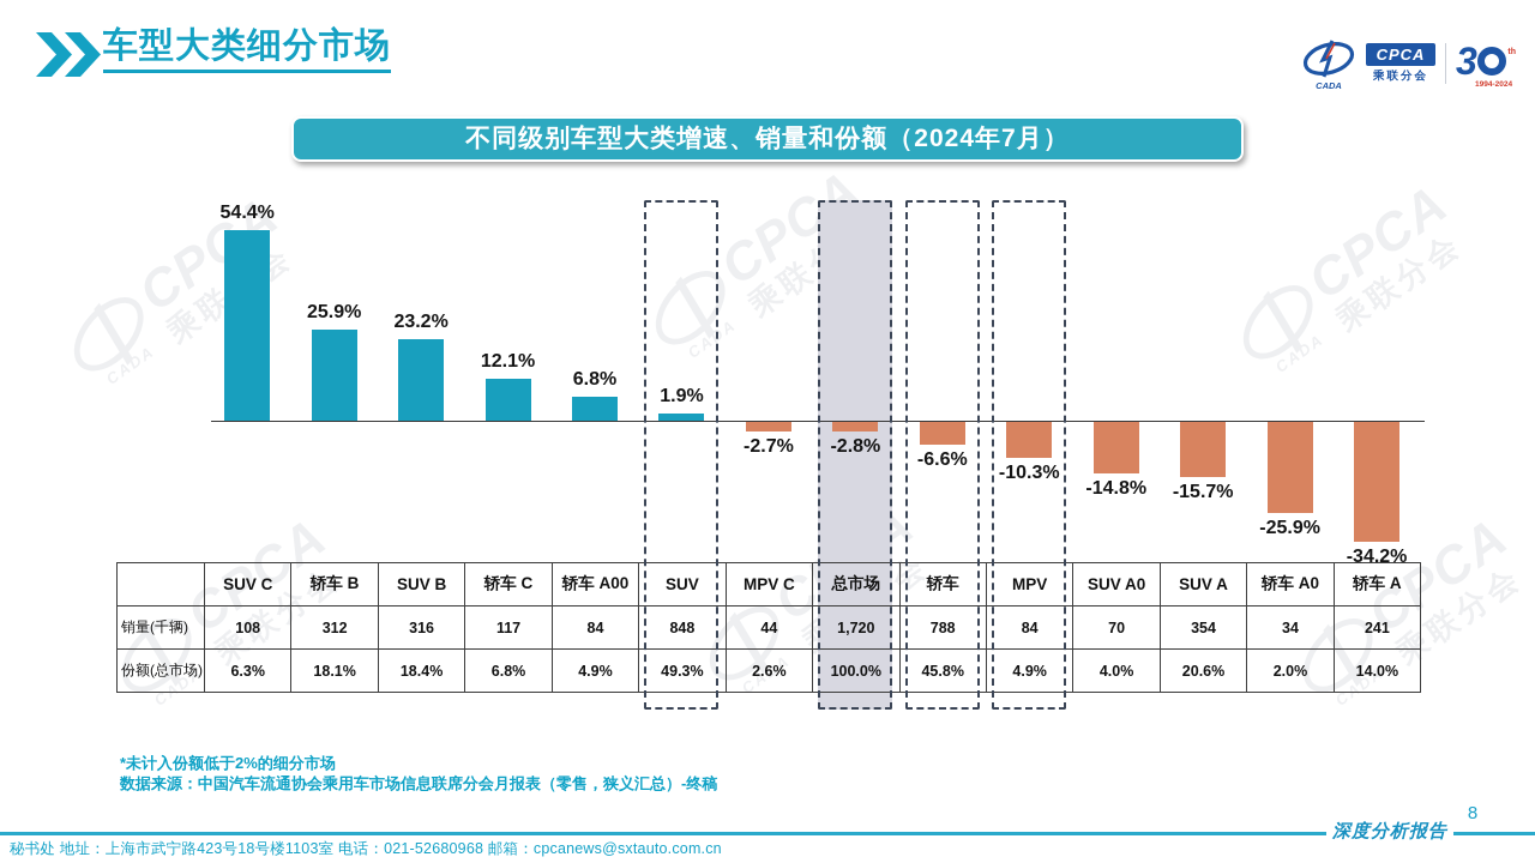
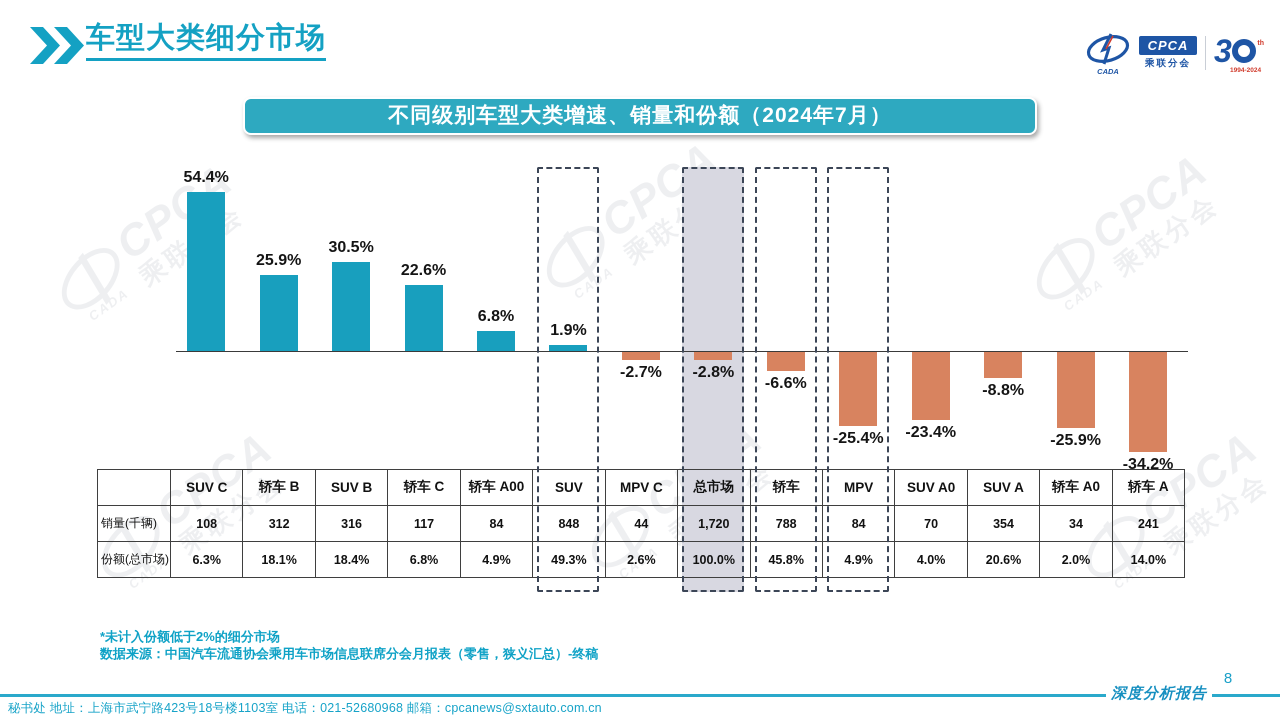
SUV B: 23.2% -> 30.5%
轿车 C: 12.1% -> 22.6%
MPV: -10.3% -> -25.4%
SUV A0: -14.8% -> -23.4%
SUV A: -15.7% -> -8.8%
